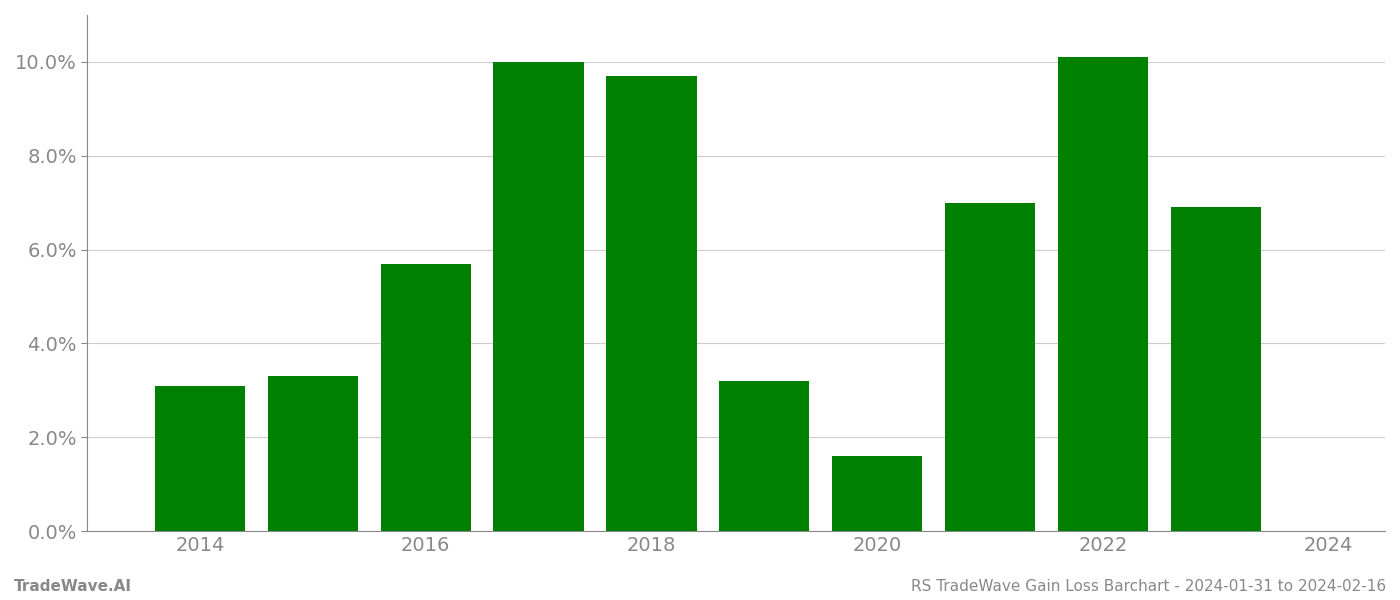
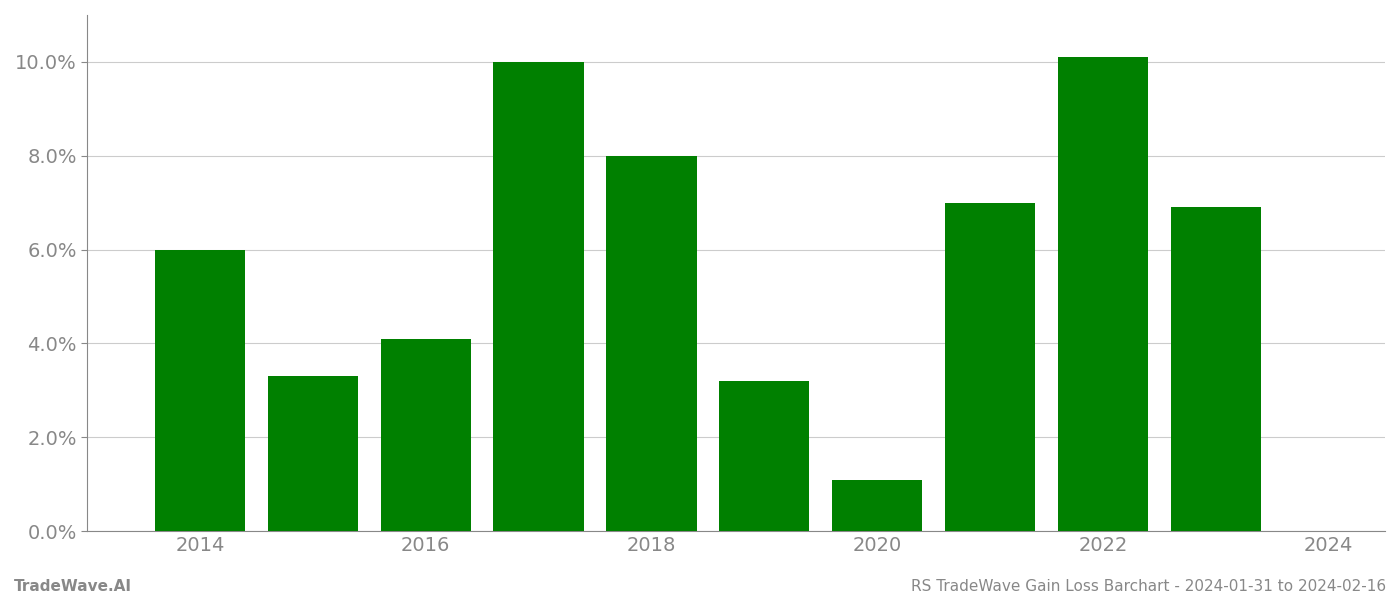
2014: 3.1% -> 6.0%
2016: 5.7% -> 4.1%
2018: 9.7% -> 8.0%
2020: 1.6% -> 1.1%
